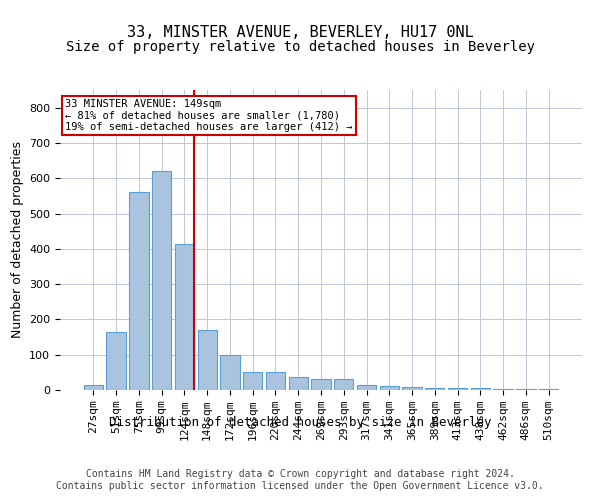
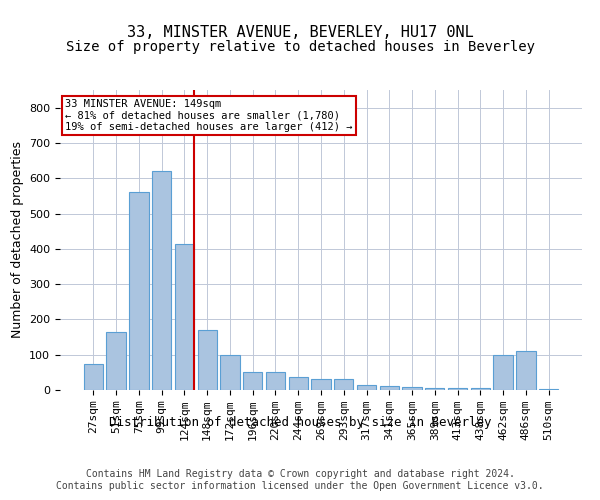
27sqm: 15 -> 75
462sqm: 3 -> 100
486sqm: 2 -> 110
